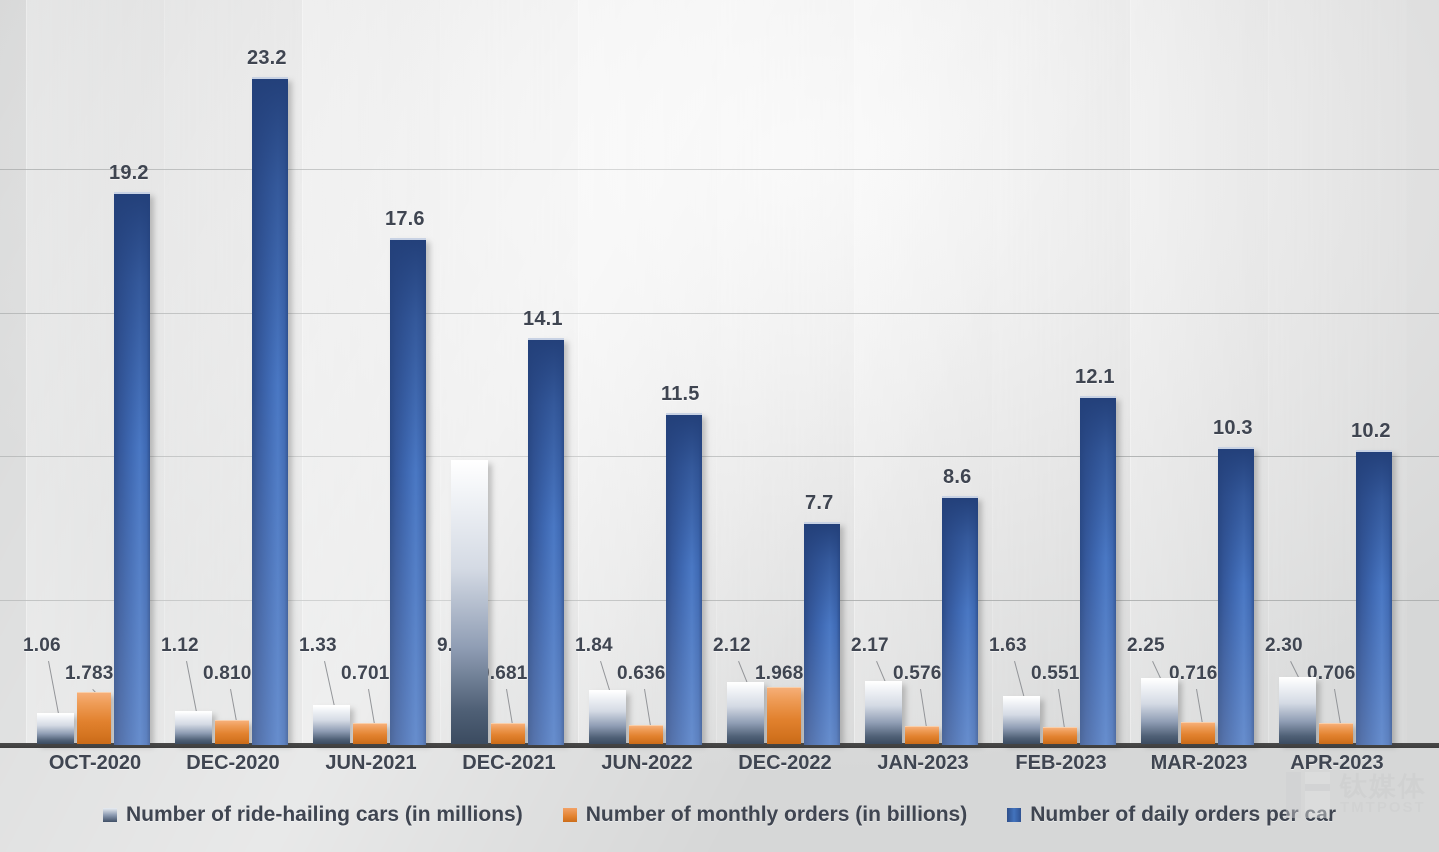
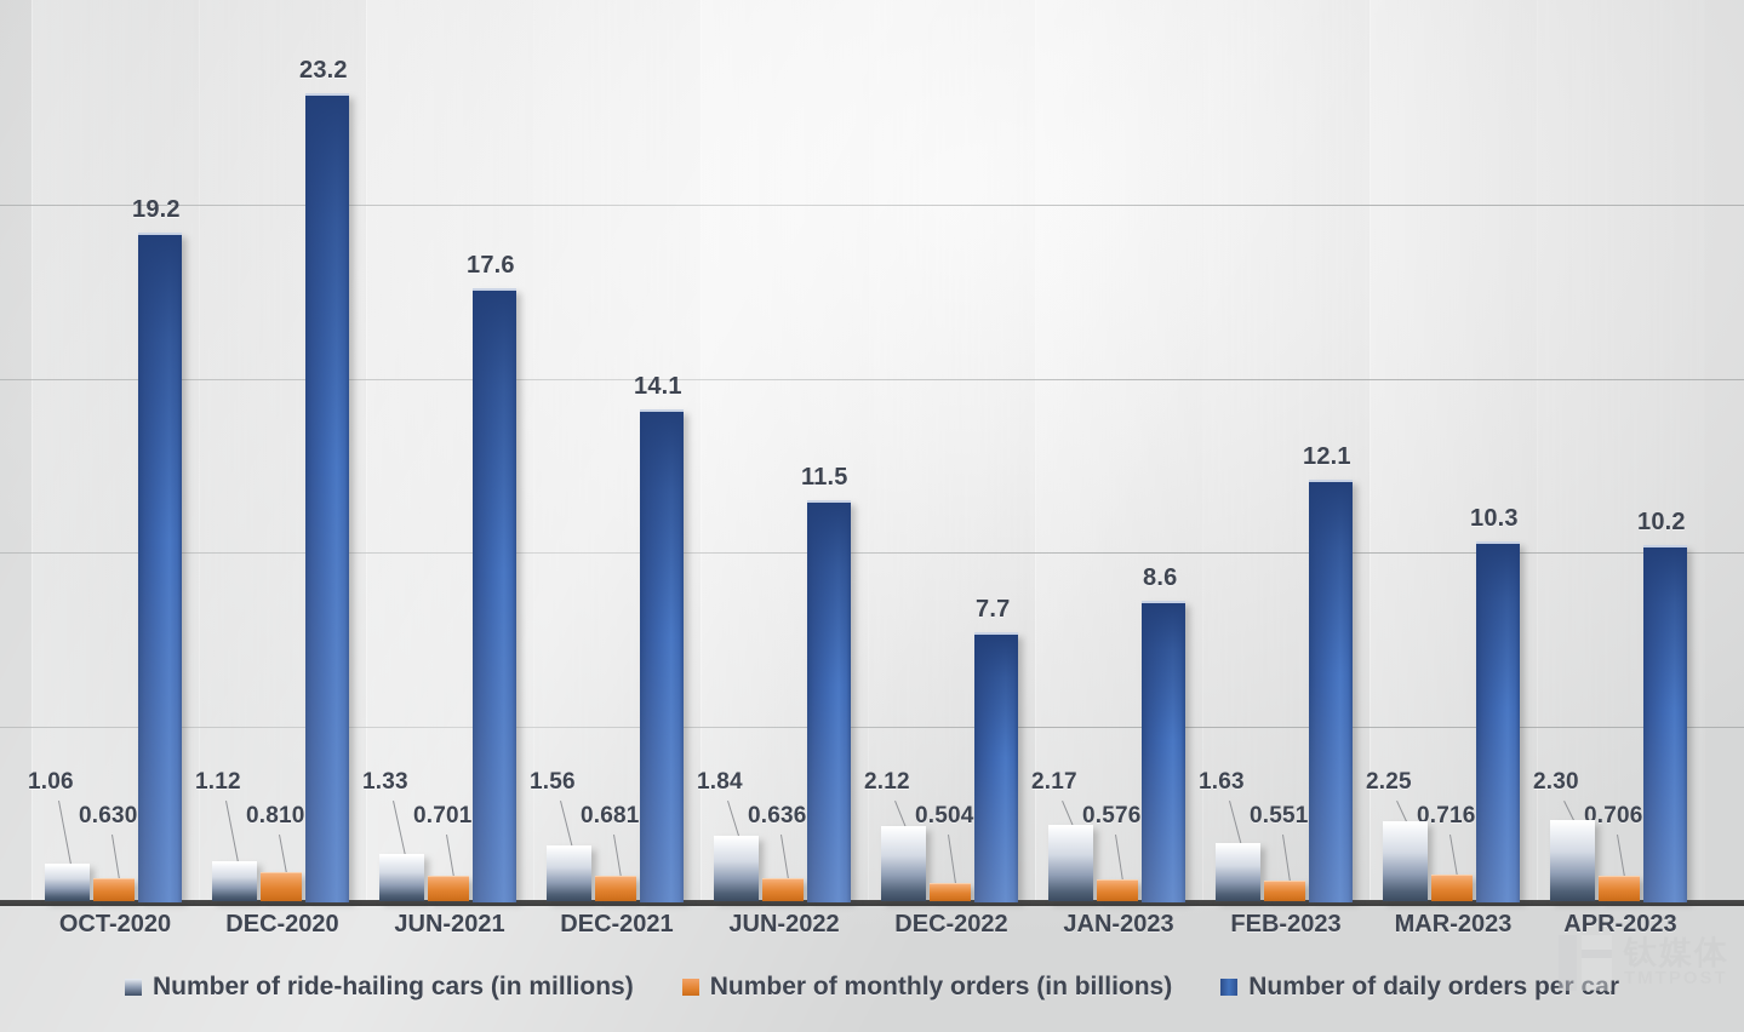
Number of monthly orders (in billions)/OCT-2020: 1.783 -> 0.630
Number of ride-hailing cars (in millions)/DEC-2021: 9.86 -> 1.56
Number of monthly orders (in billions)/DEC-2022: 1.968 -> 0.504
